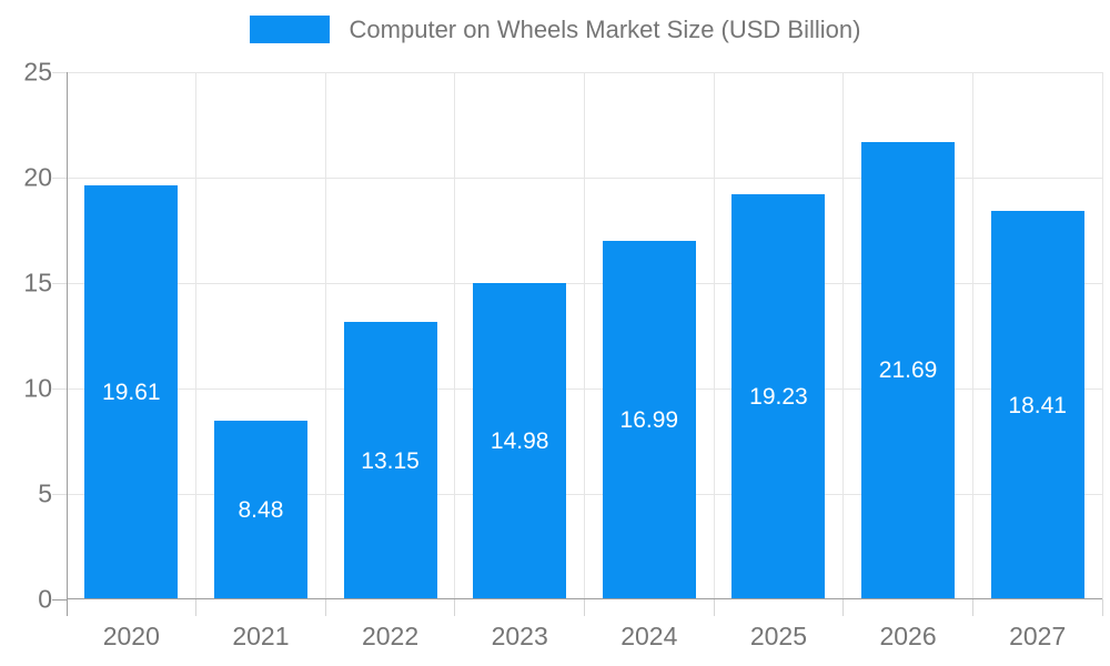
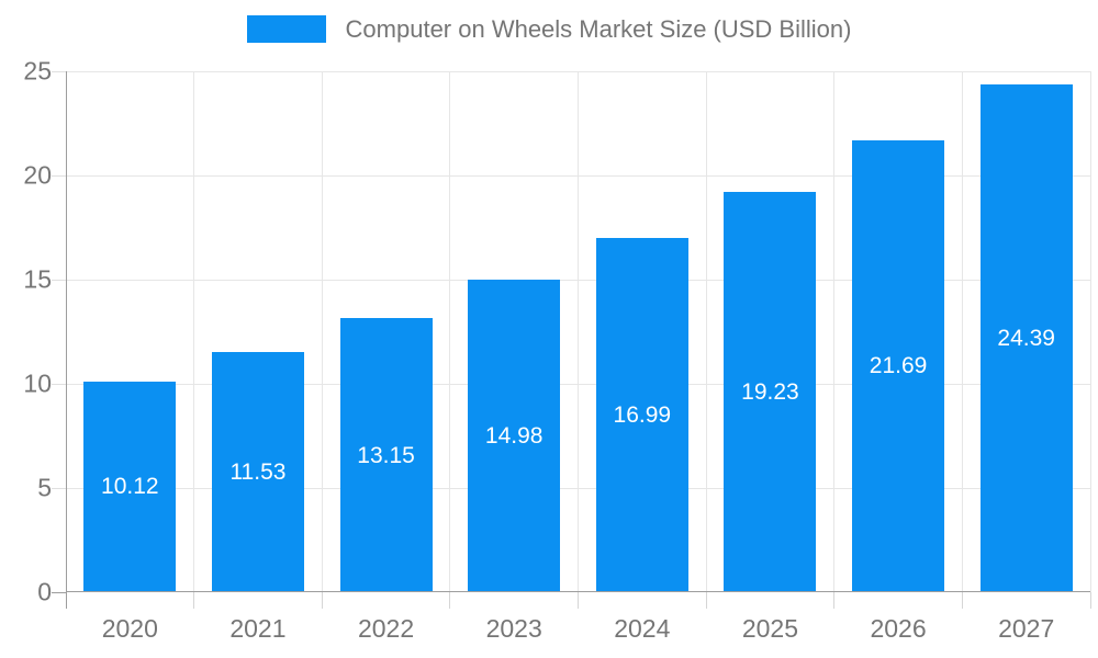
2020: 19.61 -> 10.12
2021: 8.48 -> 11.53
2027: 18.41 -> 24.39
